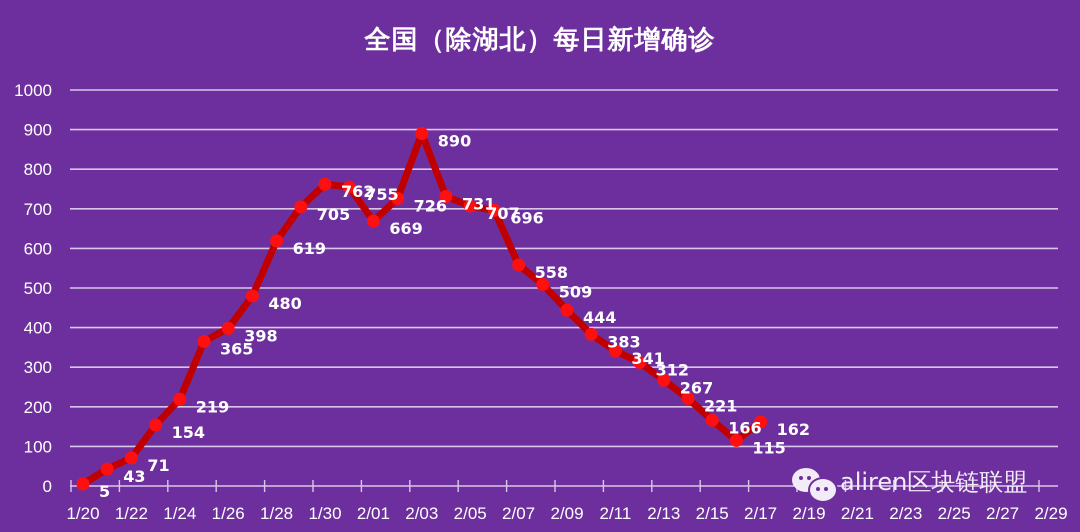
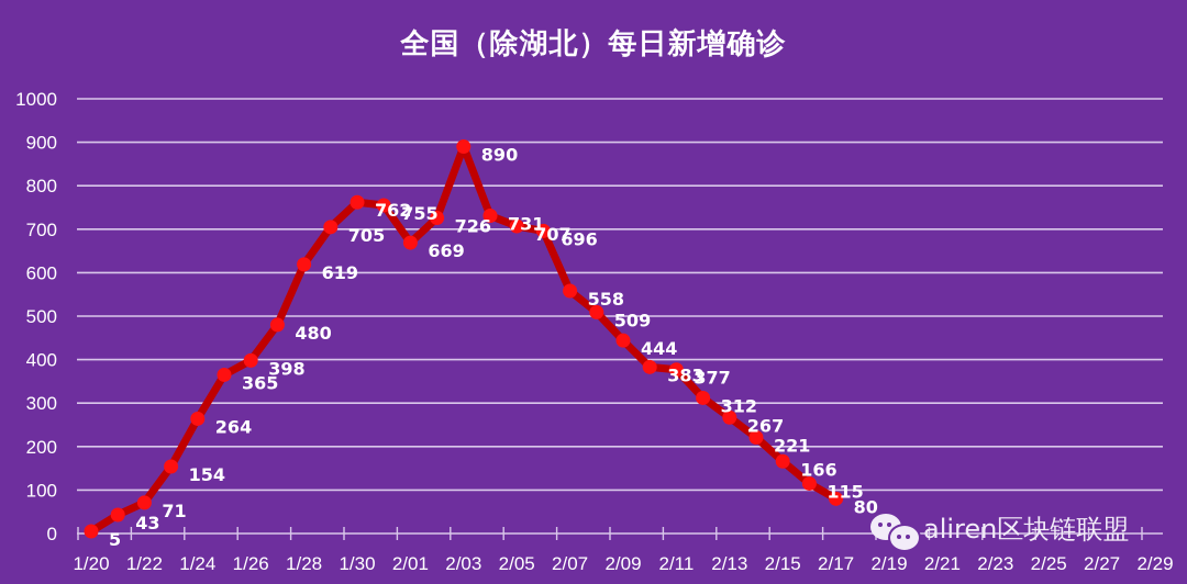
1/24: 219 -> 264
2/11: 341 -> 377
2/17: 162 -> 80
